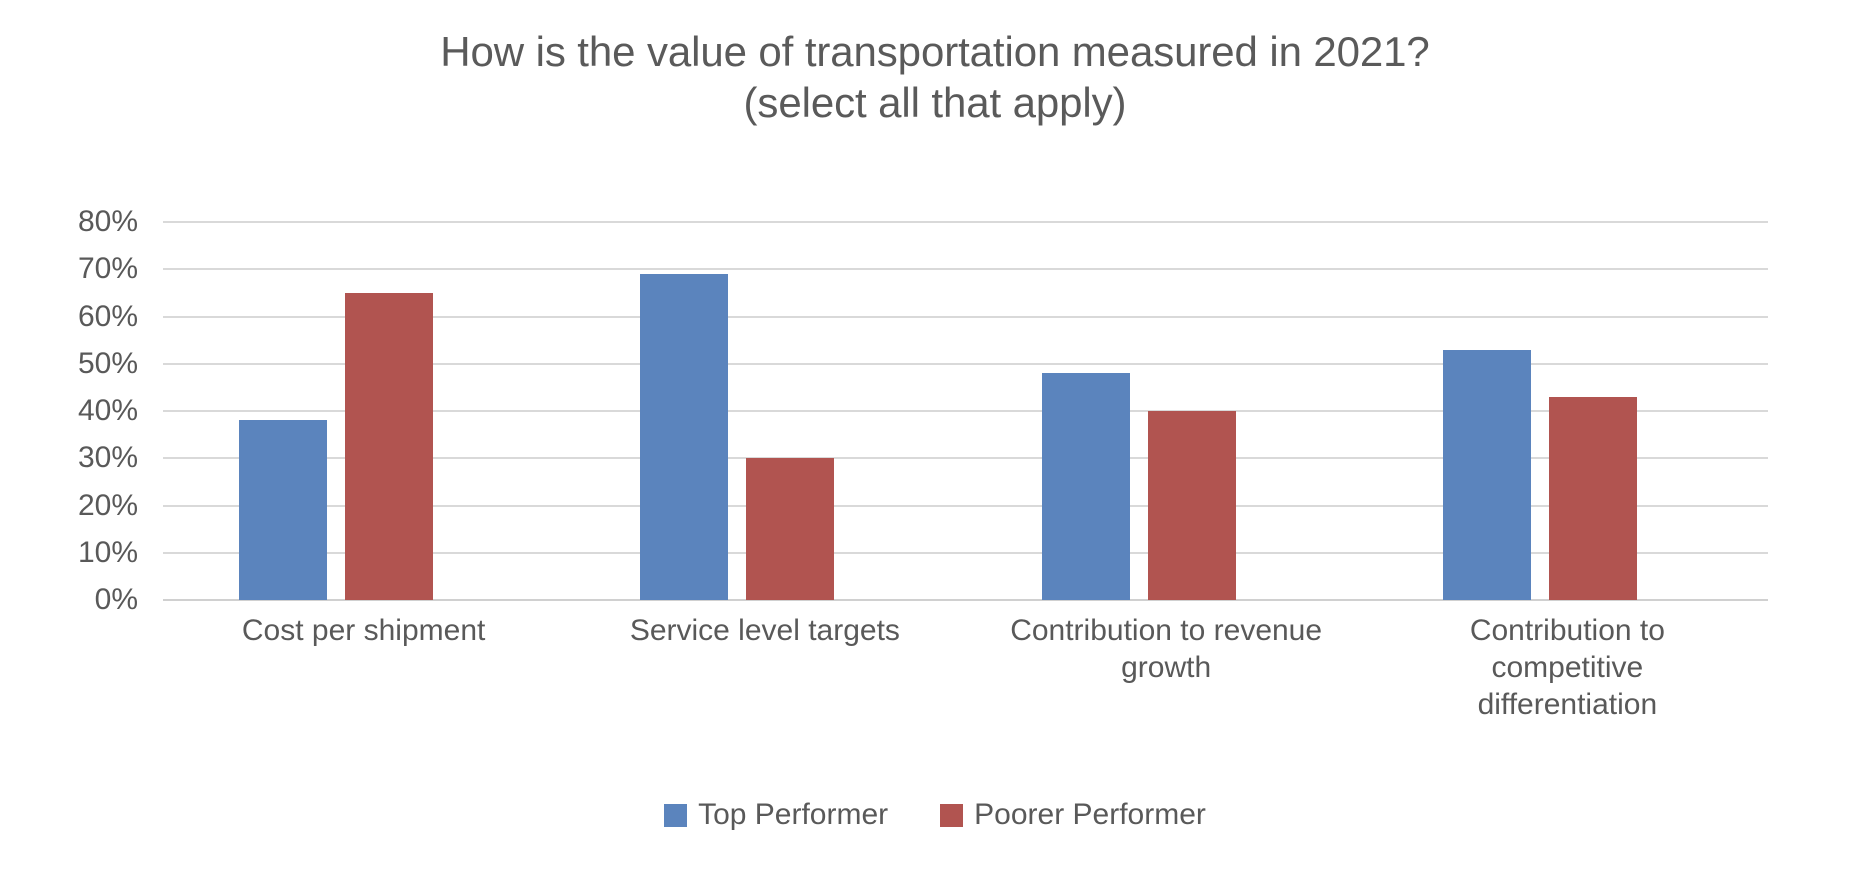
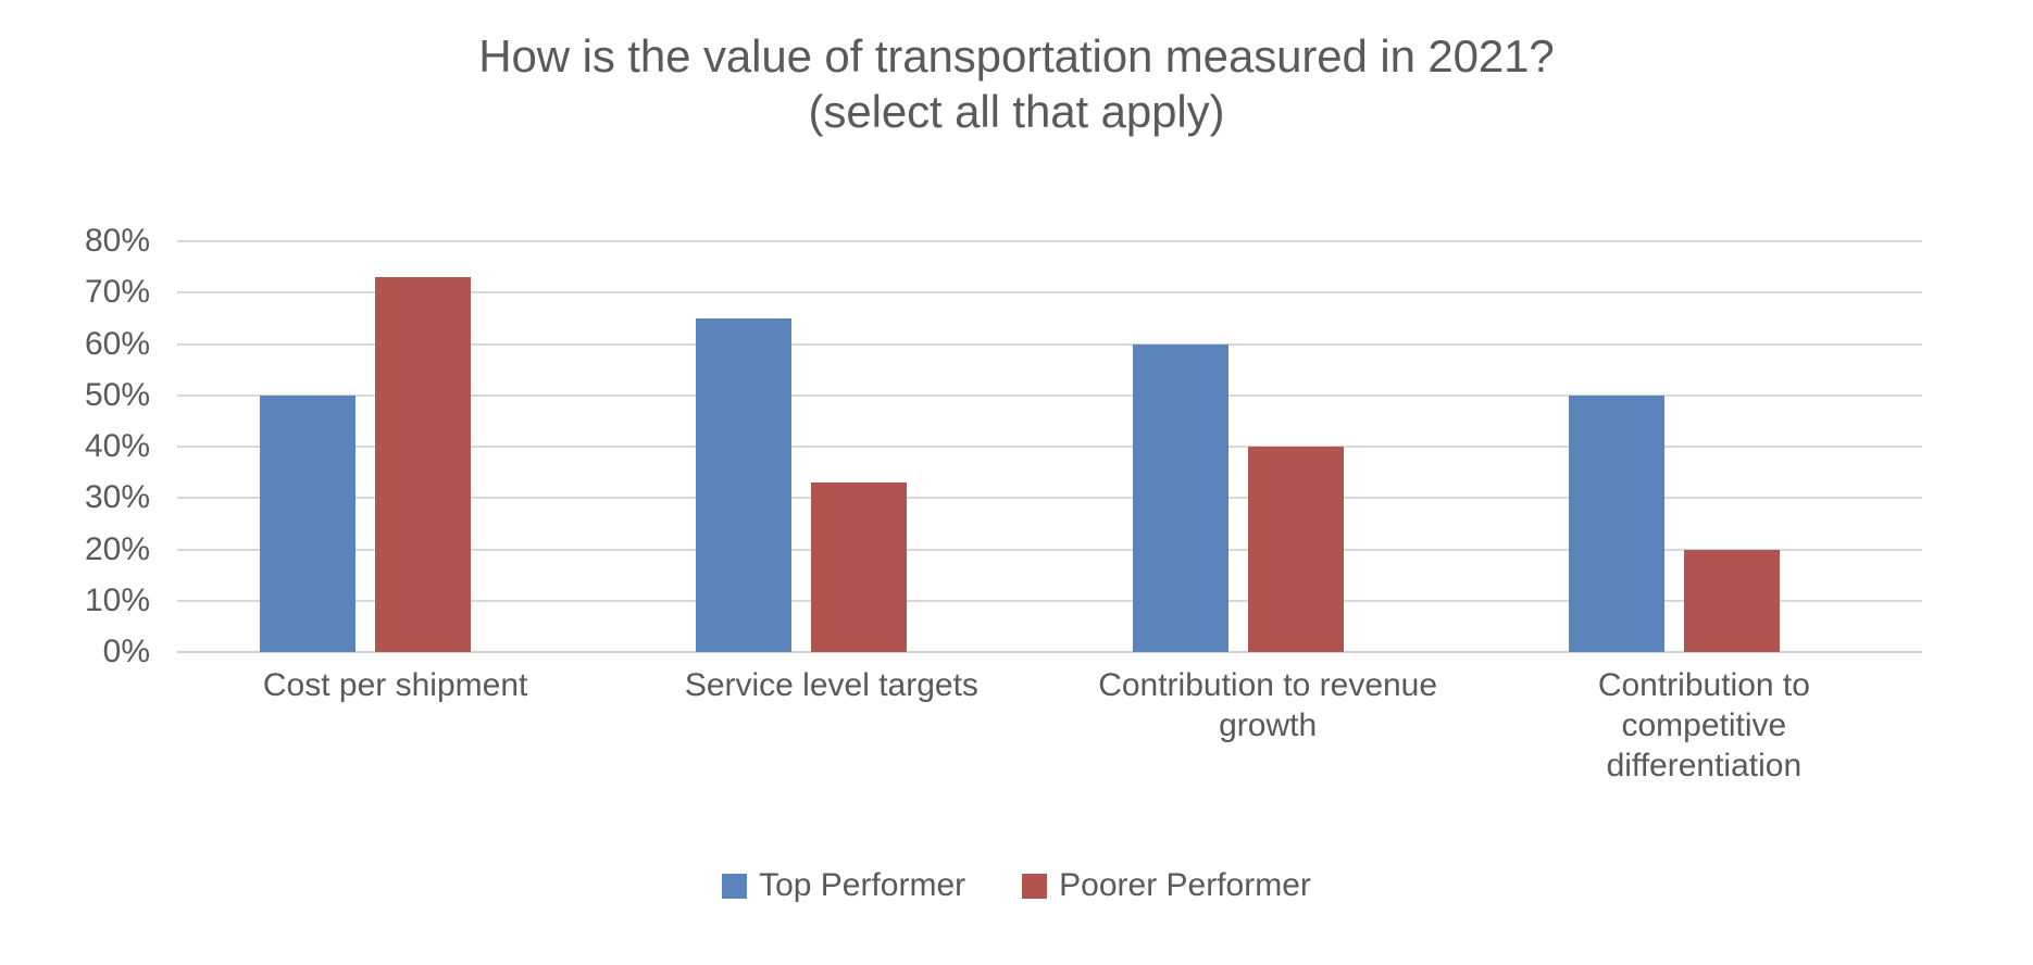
Top Performer/Cost per shipment: 38% -> 50%
Poorer Performer/Cost per shipment: 65% -> 73%
Top Performer/Service level targets: 69% -> 65%
Poorer Performer/Service level targets: 30% -> 33%
Top Performer/Contribution to revenue growth: 48% -> 60%
Top Performer/Contribution to competitive differentiation: 53% -> 50%
Poorer Performer/Contribution to competitive differentiation: 43% -> 20%
